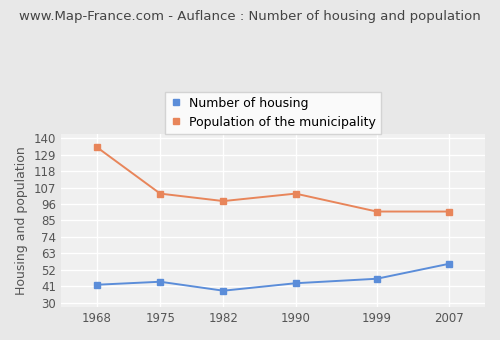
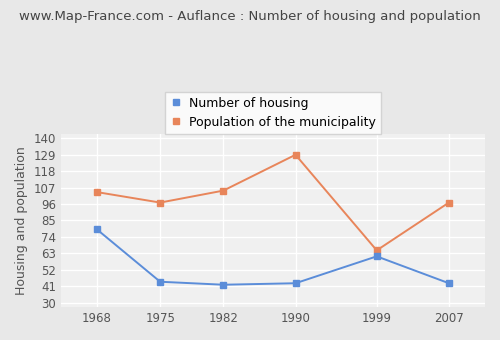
Number of housing/1968: 42 -> 79
Population of the municipality/1968: 134 -> 104
Population of the municipality/1975: 103 -> 97
Number of housing/1982: 38 -> 42
Population of the municipality/1982: 98 -> 105
Population of the municipality/1990: 103 -> 129
Number of housing/1999: 46 -> 61
Population of the municipality/1999: 91 -> 65
Number of housing/2007: 56 -> 43
Population of the municipality/2007: 91 -> 97
